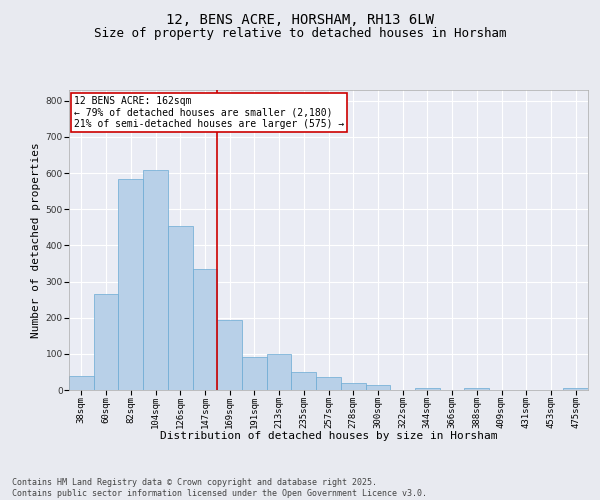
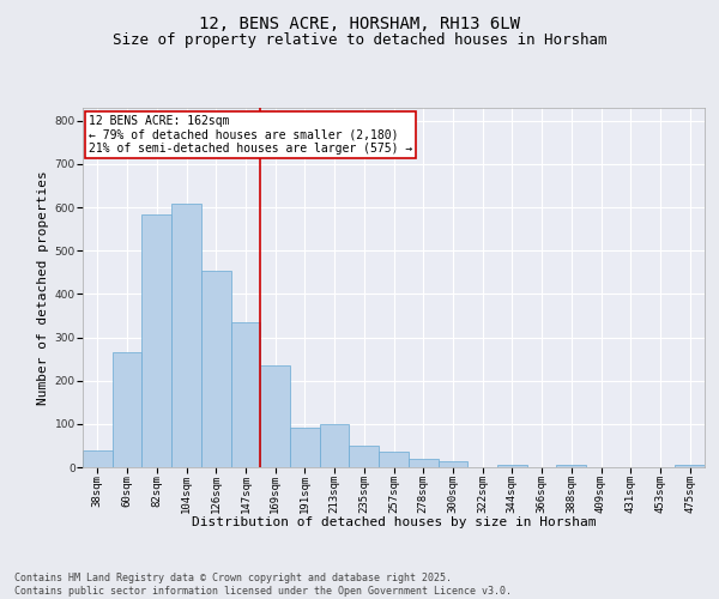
169sqm: 195 -> 235
